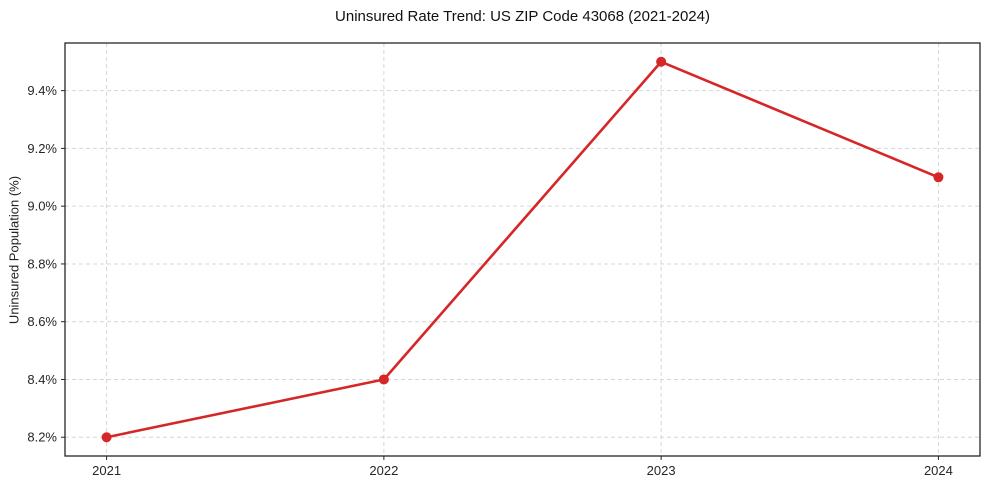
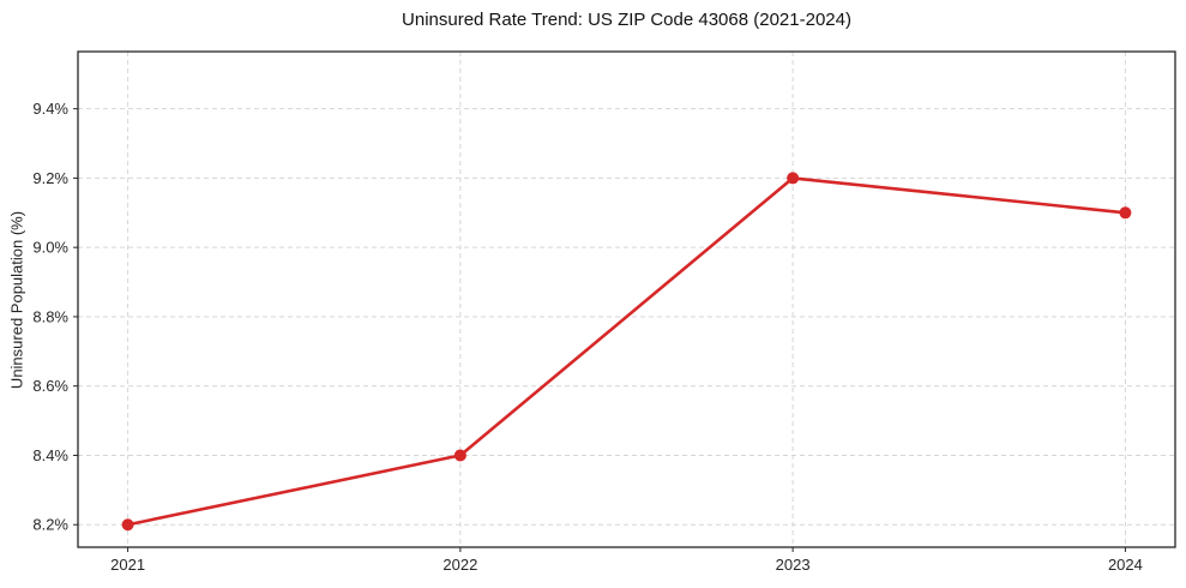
2023: 9.5% -> 9.2%
